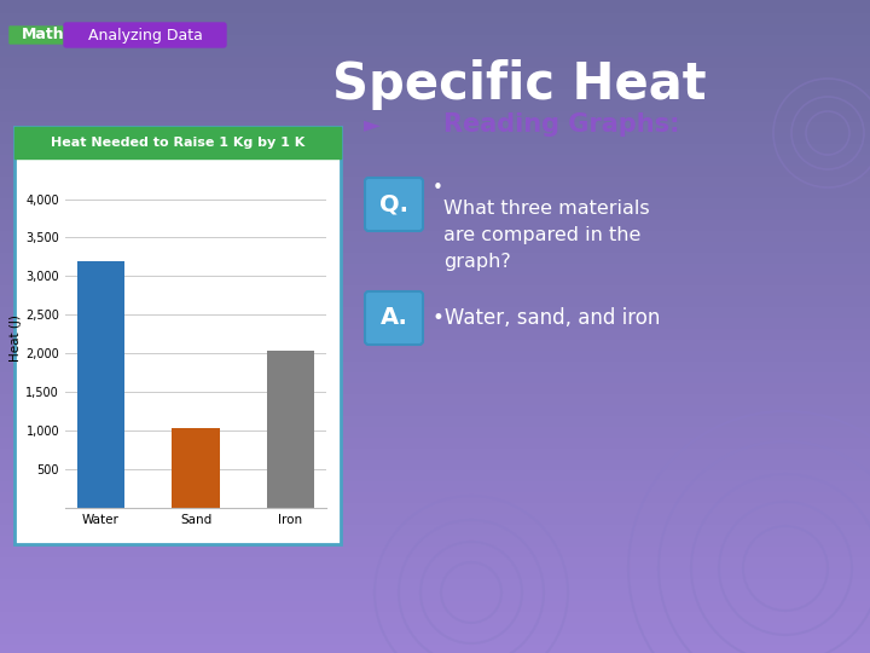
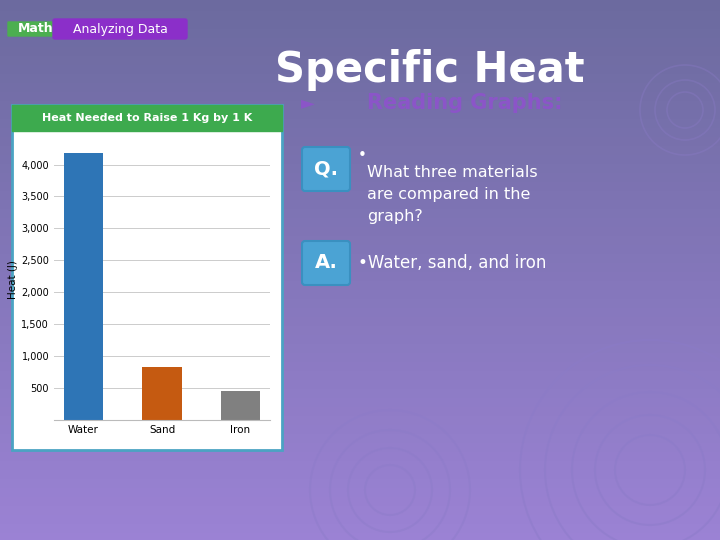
Water: 3,200 -> 4,180
Sand: 1,040 -> 830
Iron: 2,040 -> 450
